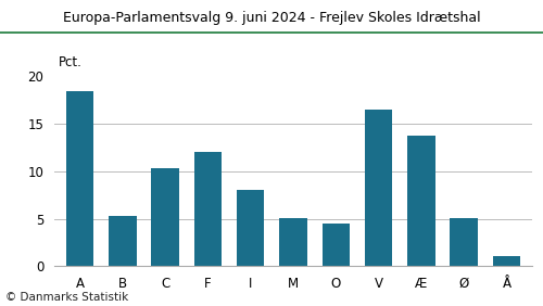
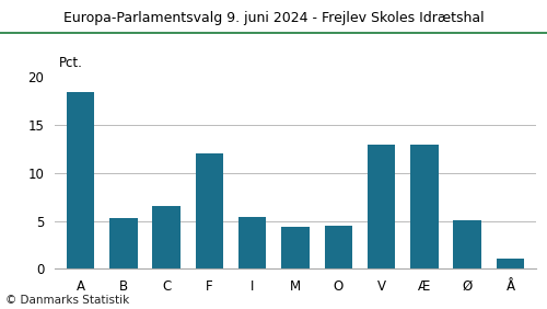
C: 10.3 -> 6.6
I: 8.1 -> 5.4
M: 5.1 -> 4.4
V: 16.5 -> 13.0
Æ: 13.8 -> 13.0
